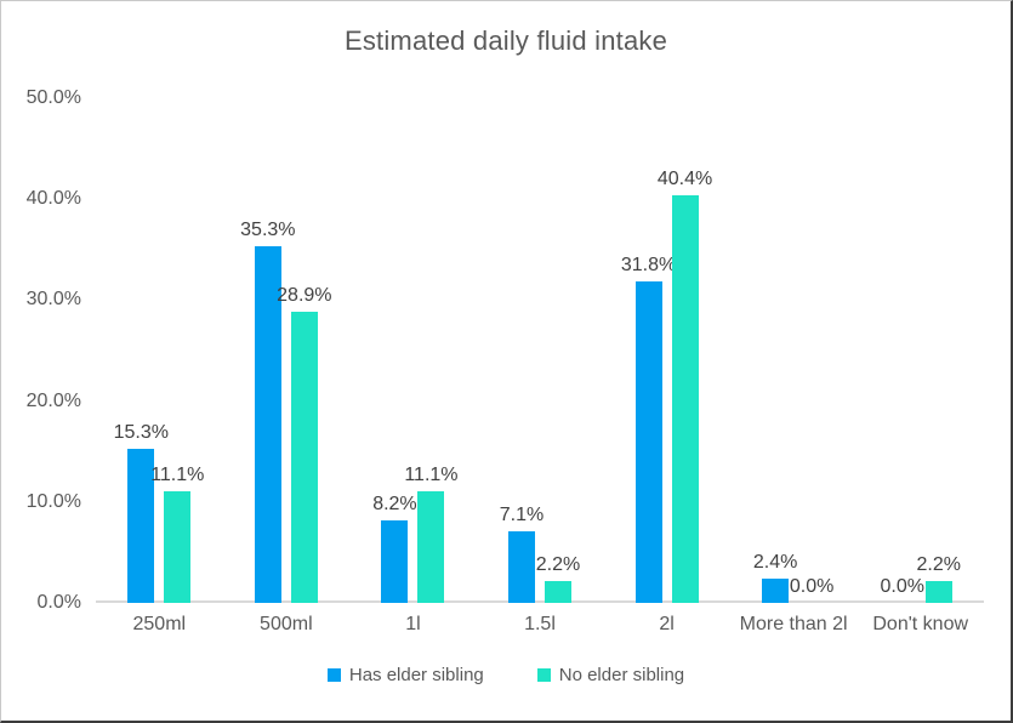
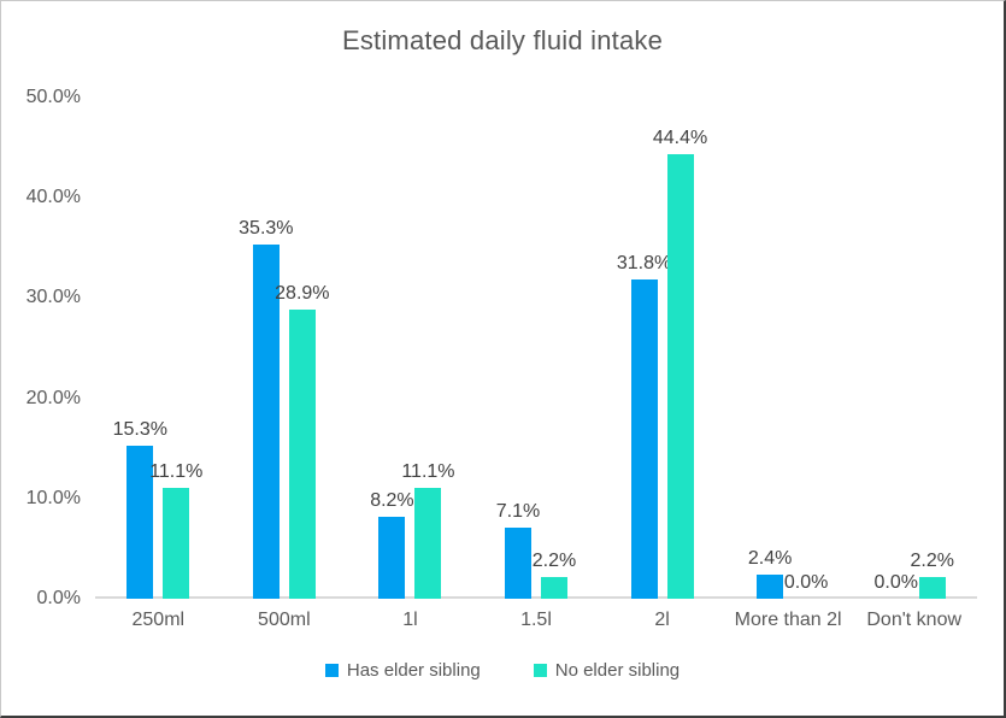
No elder sibling/2l: 40.4% -> 44.4%
